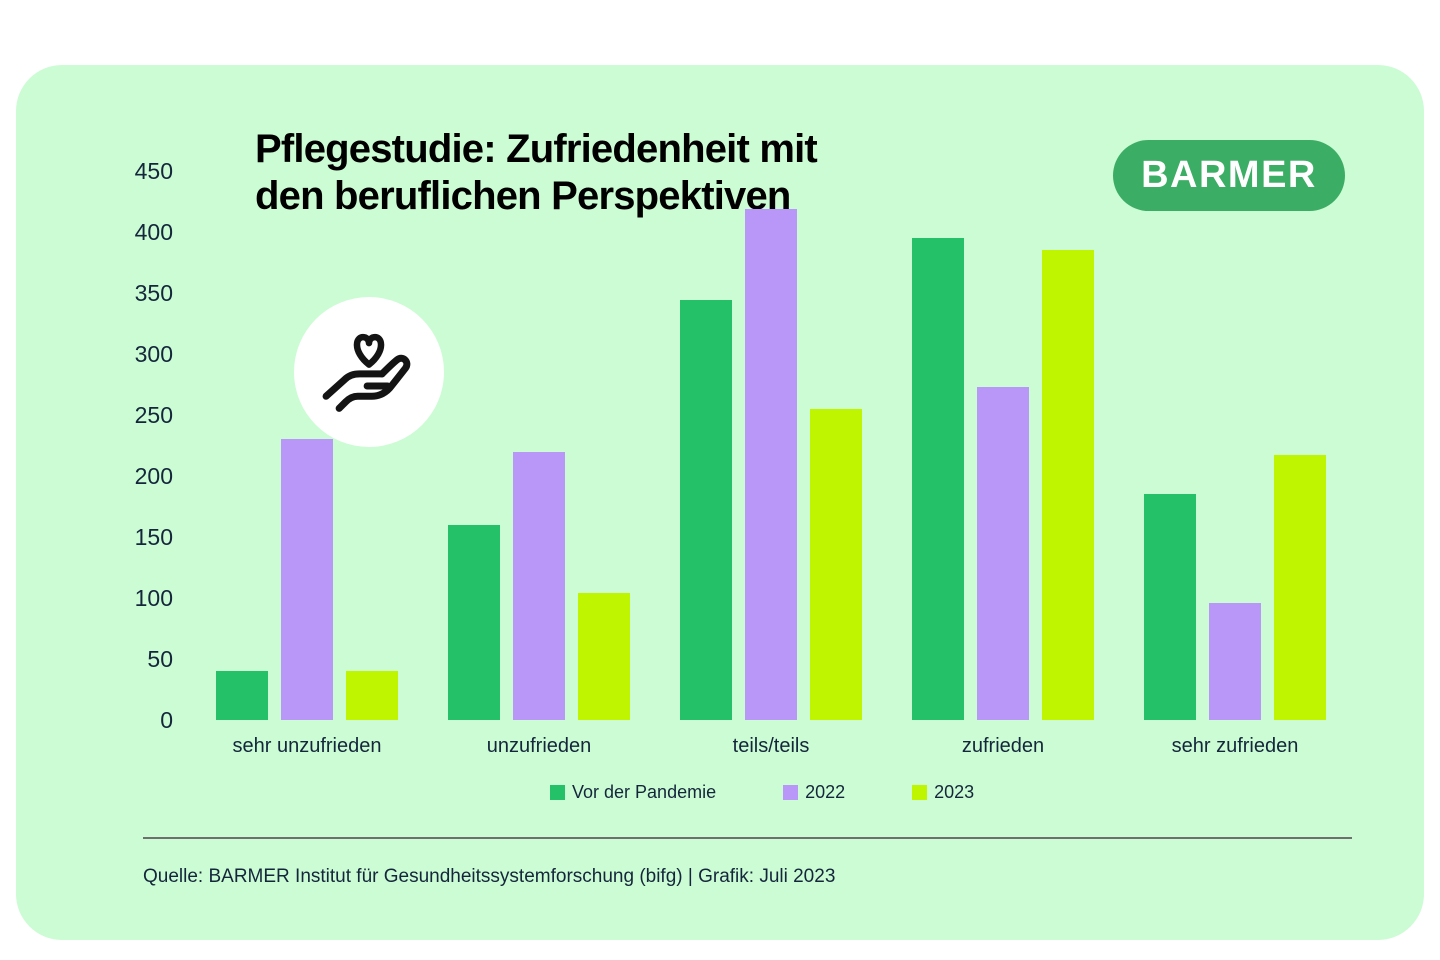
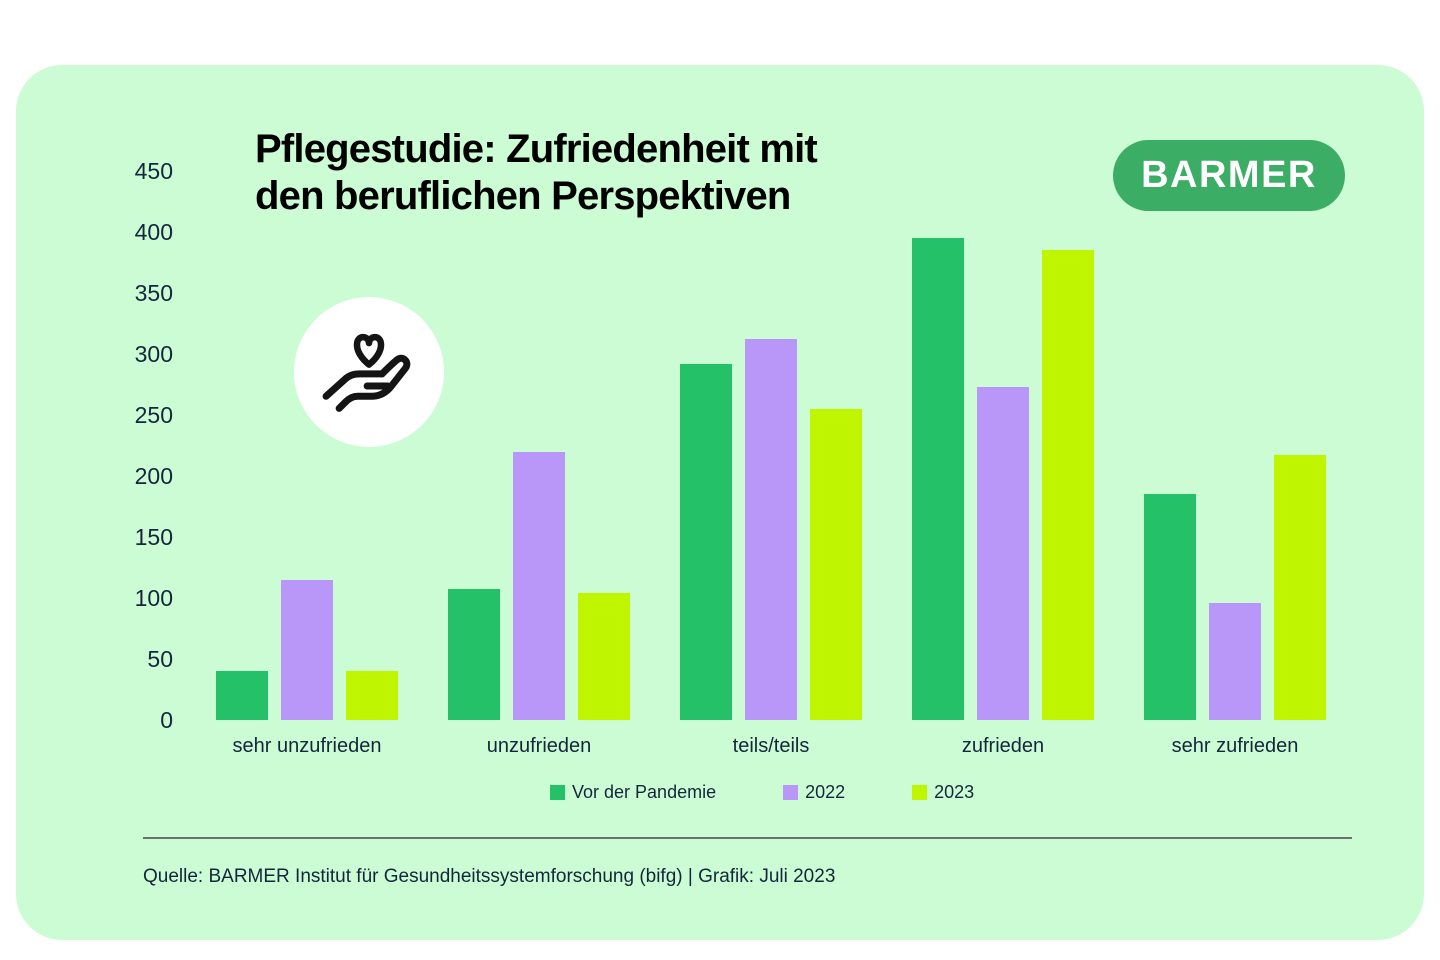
2022/sehr unzufrieden: 230 -> 115
Vor der Pandemie/unzufrieden: 160 -> 107
Vor der Pandemie/teils/teils: 344 -> 292
2022/teils/teils: 419 -> 312
